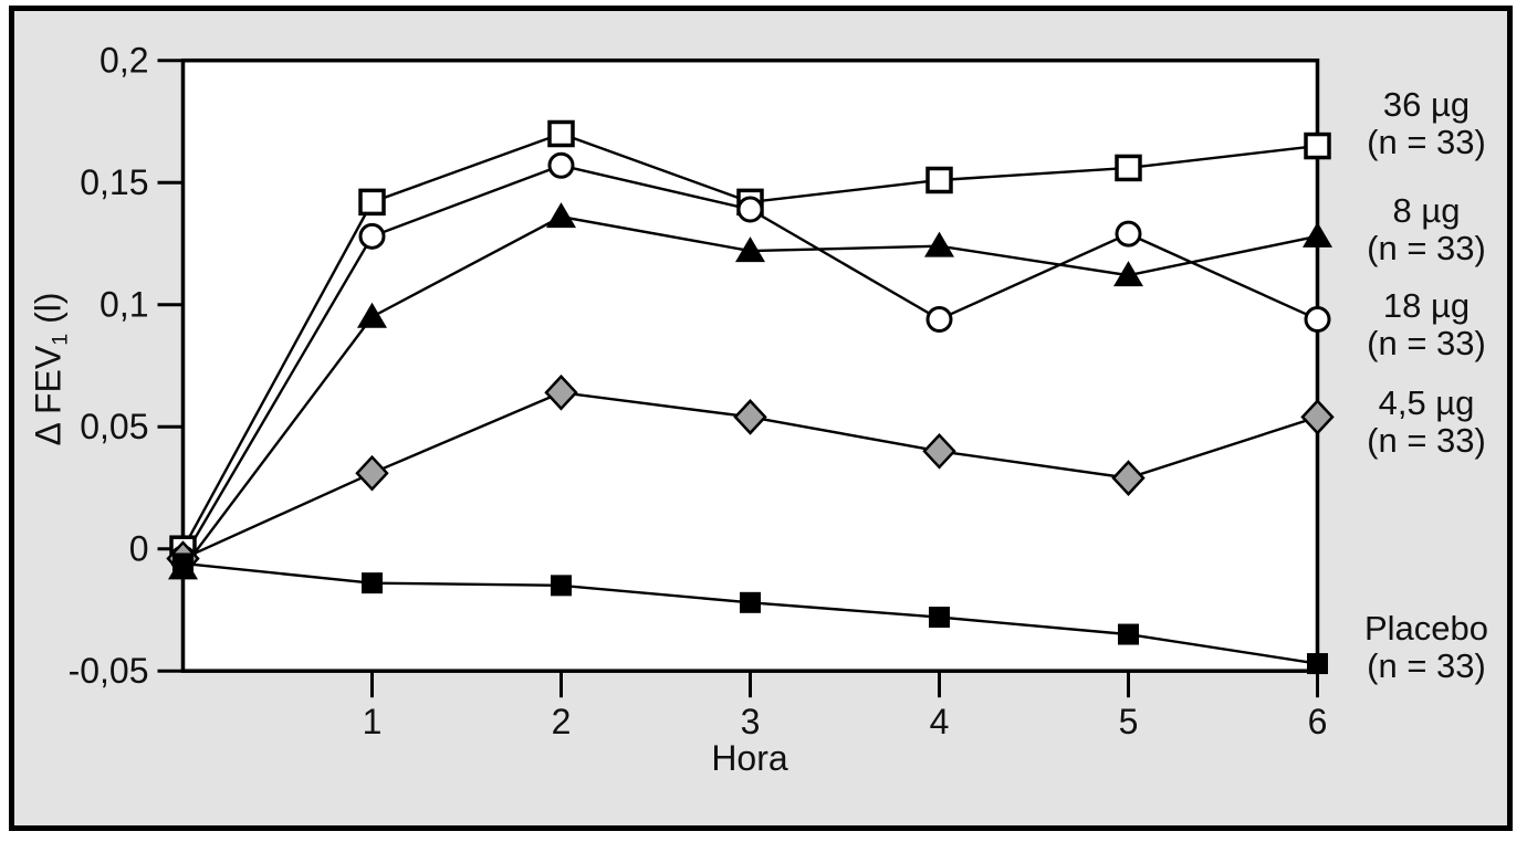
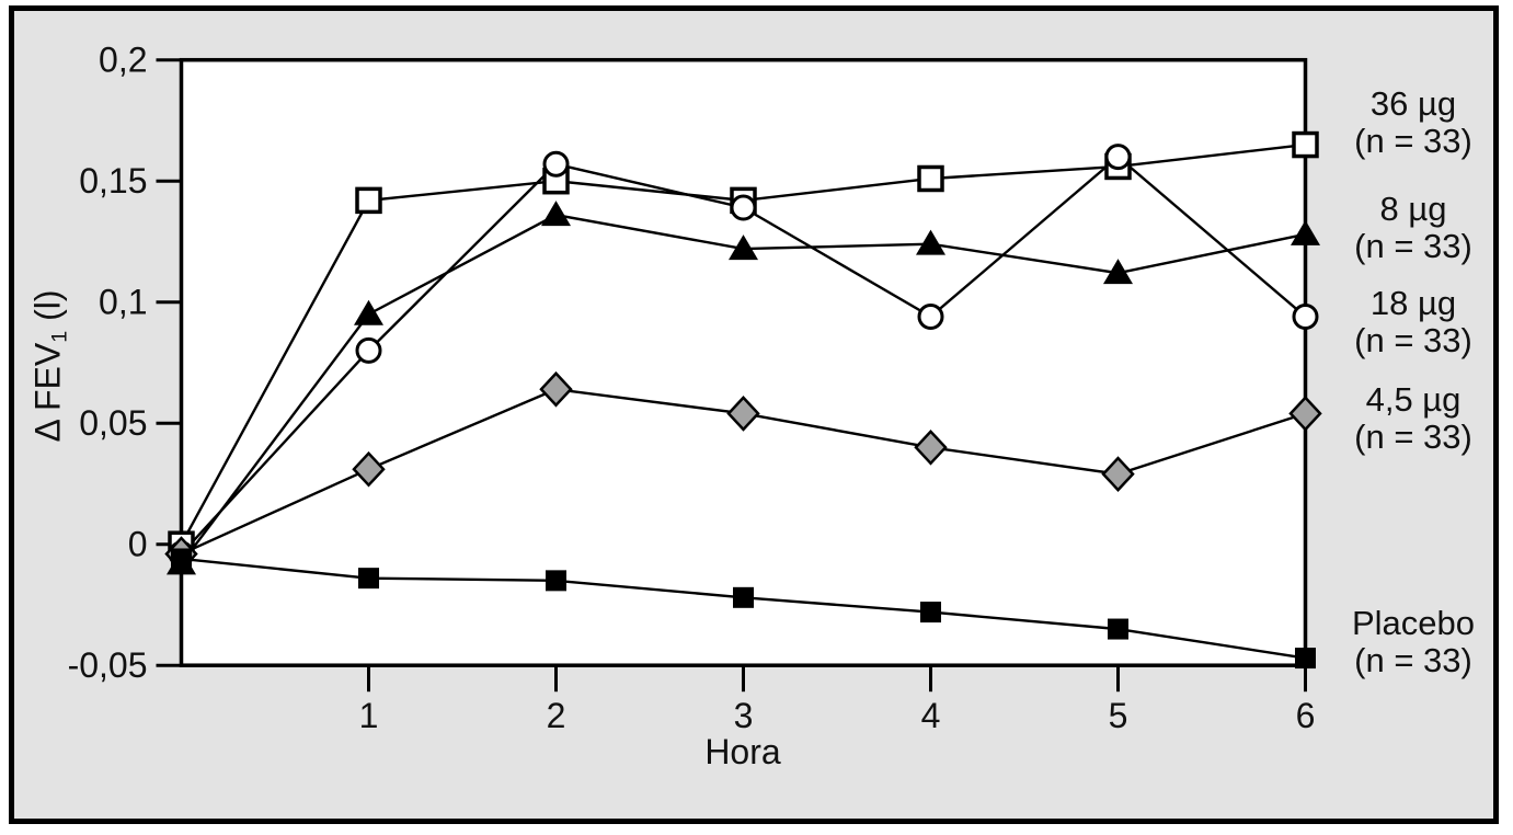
18 µg/1: 0,13 -> 0,08
36 µg/2: 0,17 -> 0,15
18 µg/5: 0,13 -> 0,16
